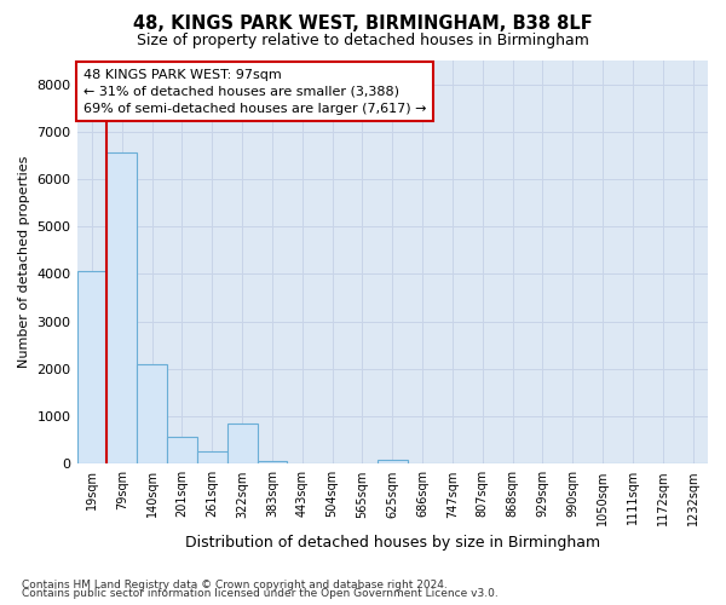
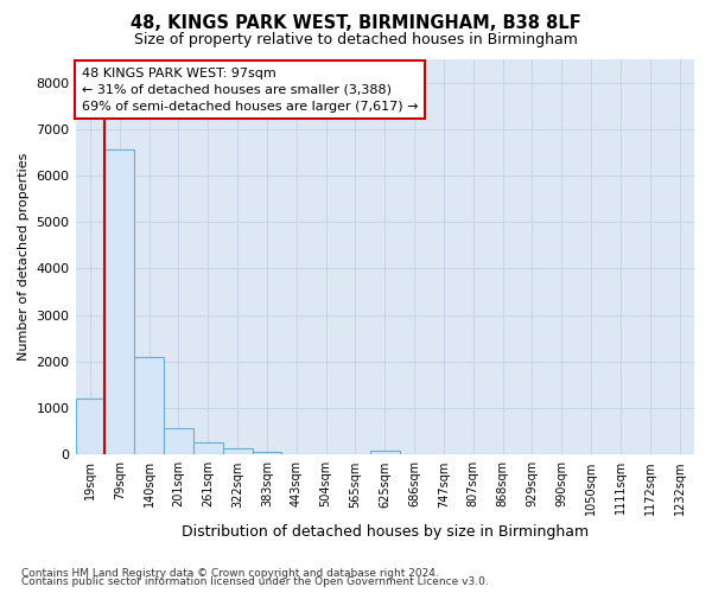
19sqm: 4050 -> 1200
322sqm: 850 -> 130
